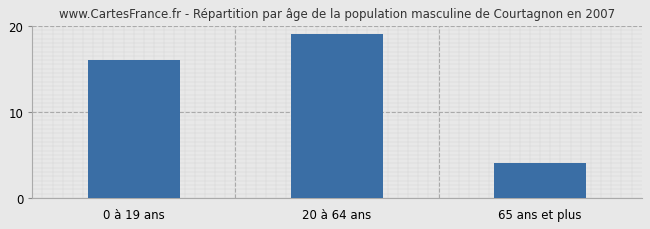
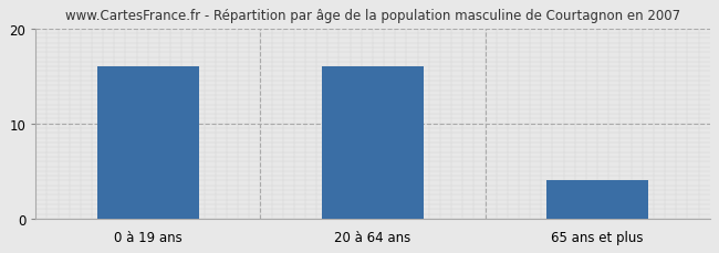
20 à 64 ans: 19 -> 16
